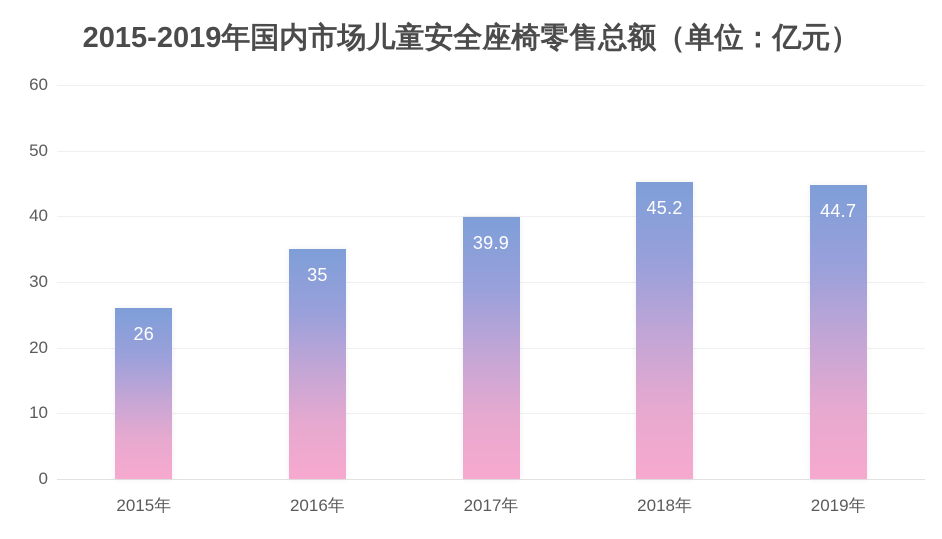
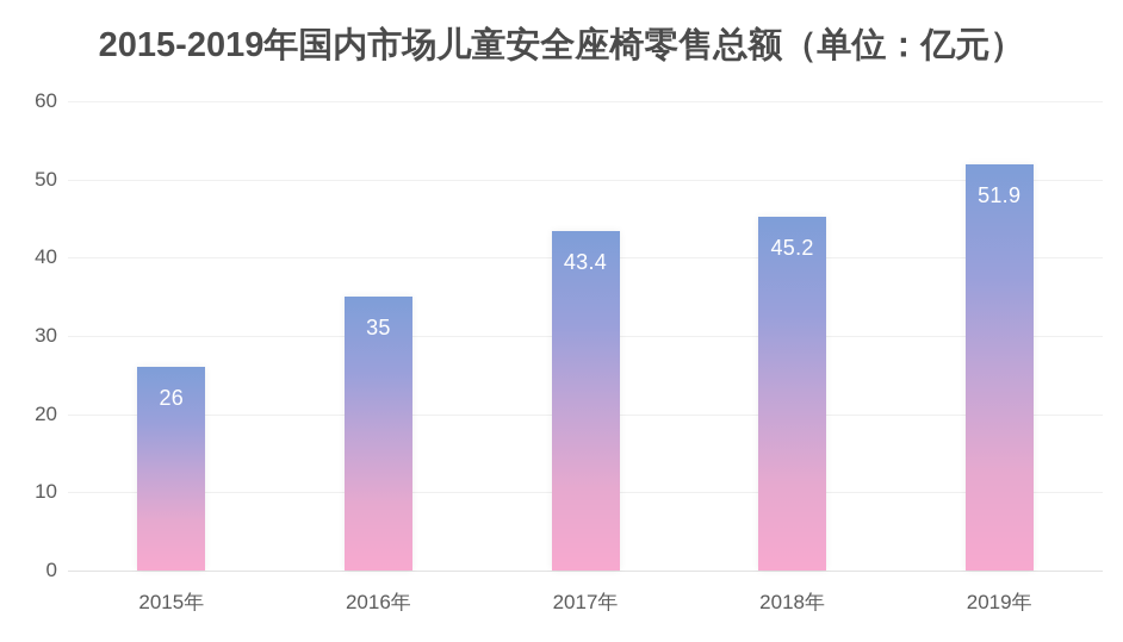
2017年: 39.9 -> 43.4
2019年: 44.7 -> 51.9
